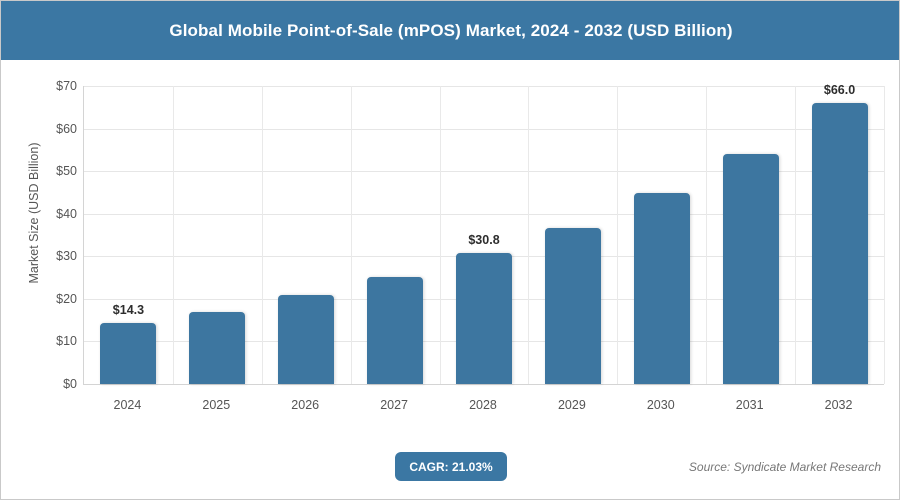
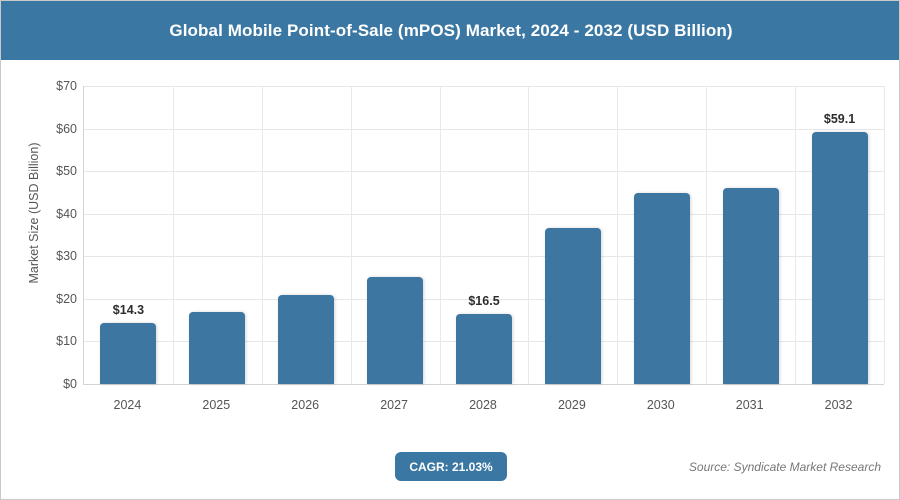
2028: $30.8 -> $16.5
2031: $54 -> $46
2032: $66.0 -> $59.1
